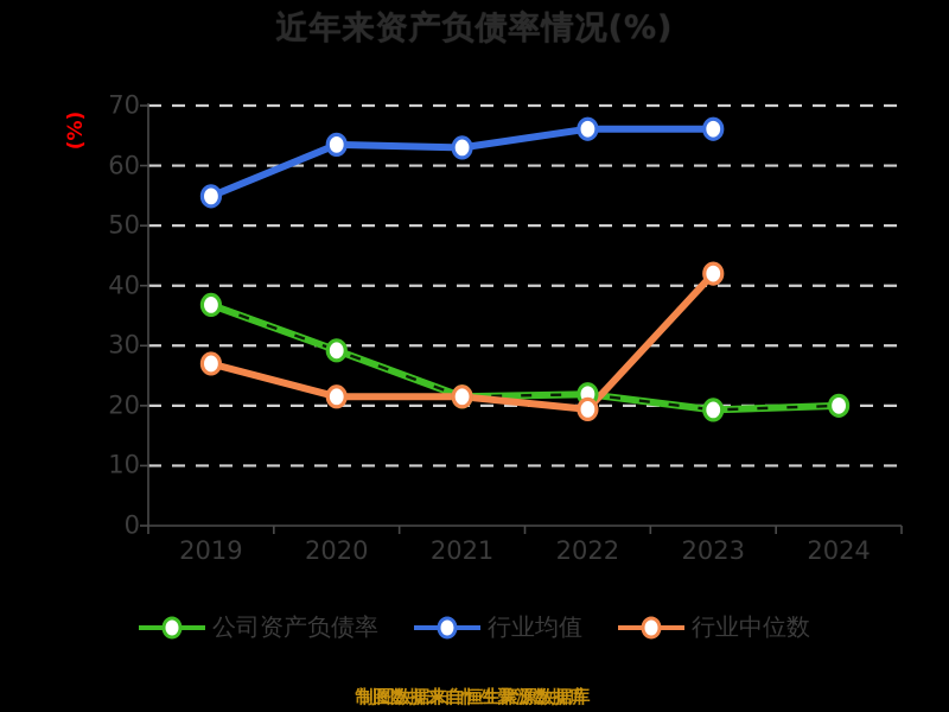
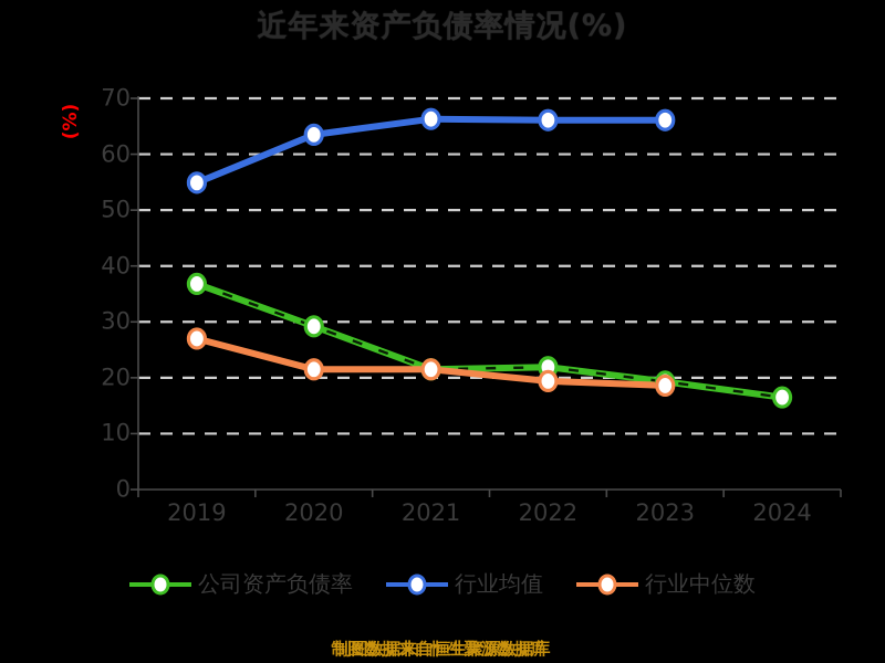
行业均值/2021: 63 -> 66
行业中位数/2023: 42 -> 19
公司资产负债率/2024: 20 -> 16
